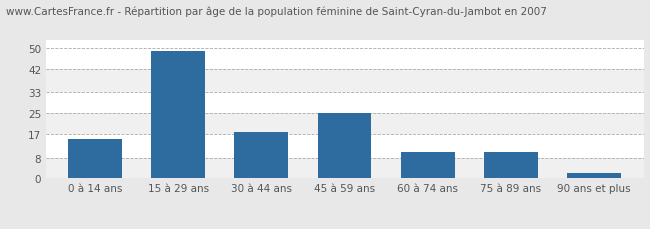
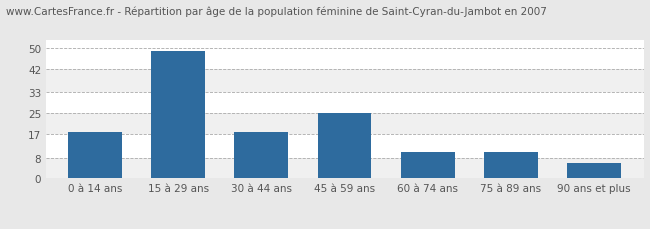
0 à 14 ans: 15 -> 18
90 ans et plus: 2 -> 6
